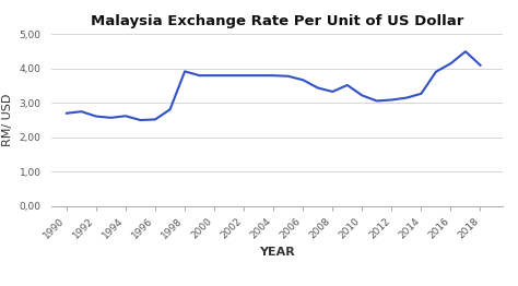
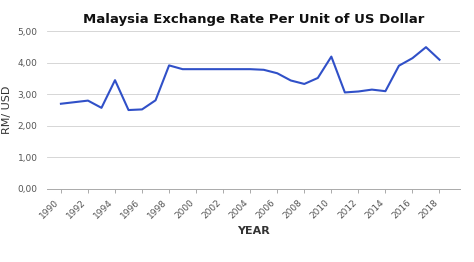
1992: 2,61 -> 2,80
1994: 2,62 -> 3,45
2010: 3,22 -> 4,20
2014: 3,27 -> 3,10
